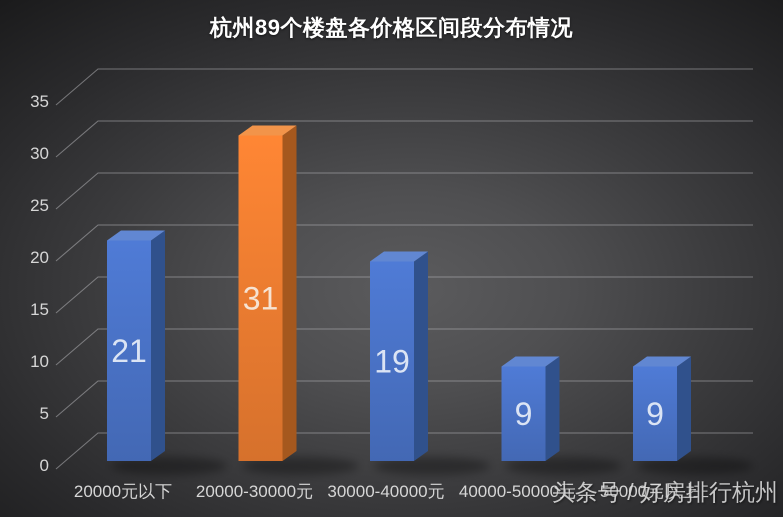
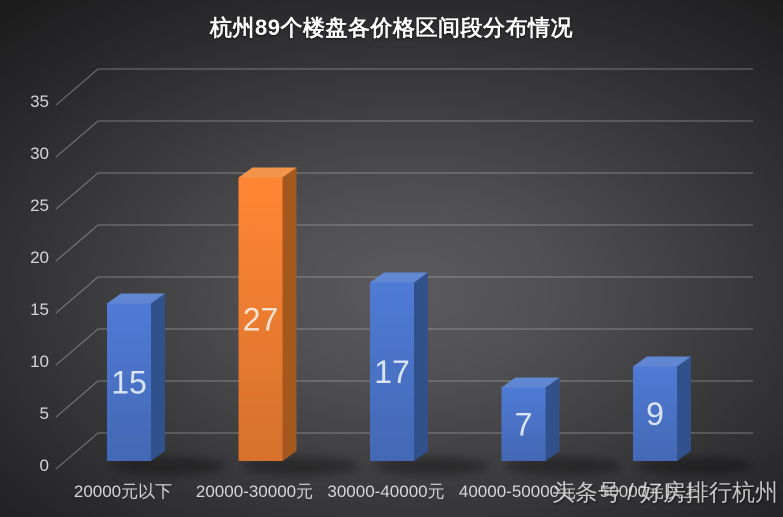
20000元以下: 21 -> 15
20000-30000元: 31 -> 27
30000-40000元: 19 -> 17
40000-50000元: 9 -> 7
